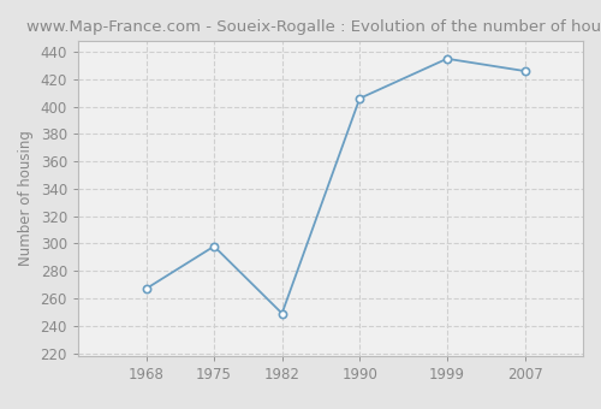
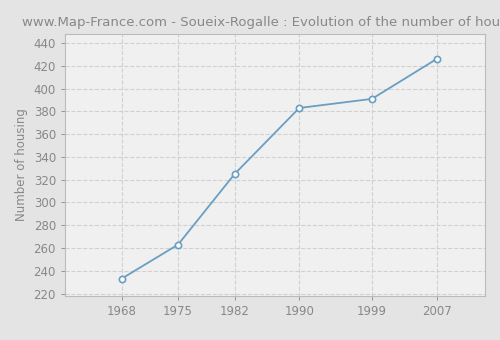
1968: 267 -> 233
1975: 298 -> 263
1982: 249 -> 325
1990: 406 -> 383
1999: 435 -> 391
